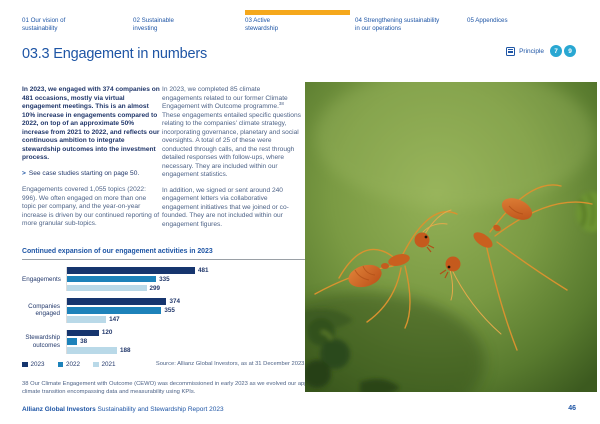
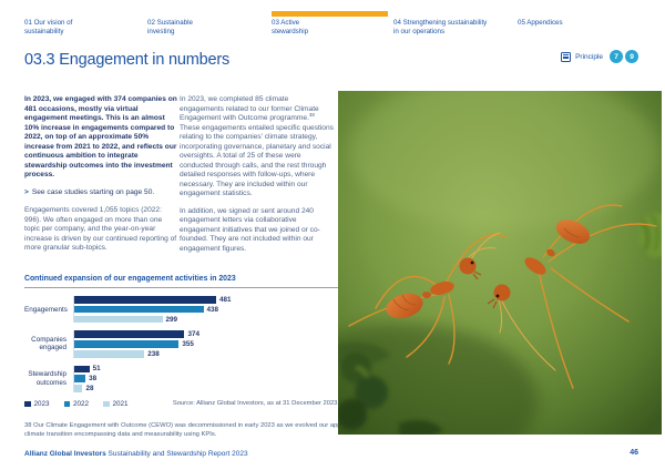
2022/Engagements: 335 -> 438
2021/Companies engaged: 147 -> 238
2023/Stewardship outcomes: 120 -> 51
2021/Stewardship outcomes: 188 -> 28
